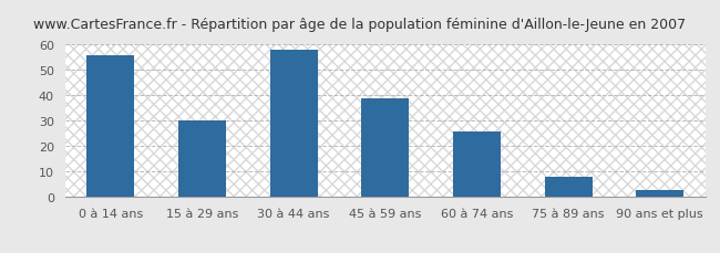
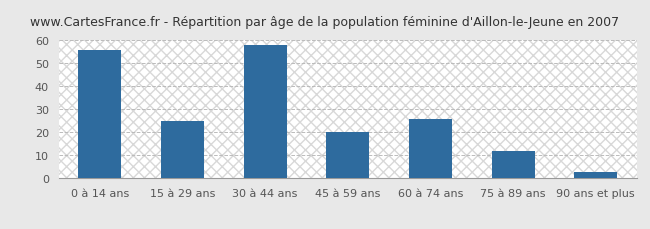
15 à 29 ans: 30 -> 25
45 à 59 ans: 39 -> 20
75 à 89 ans: 8 -> 12
